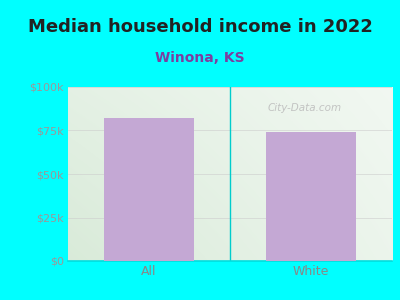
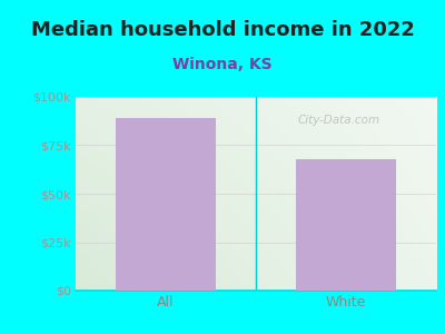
All: $82k -> $89k
White: $74k -> $68k
